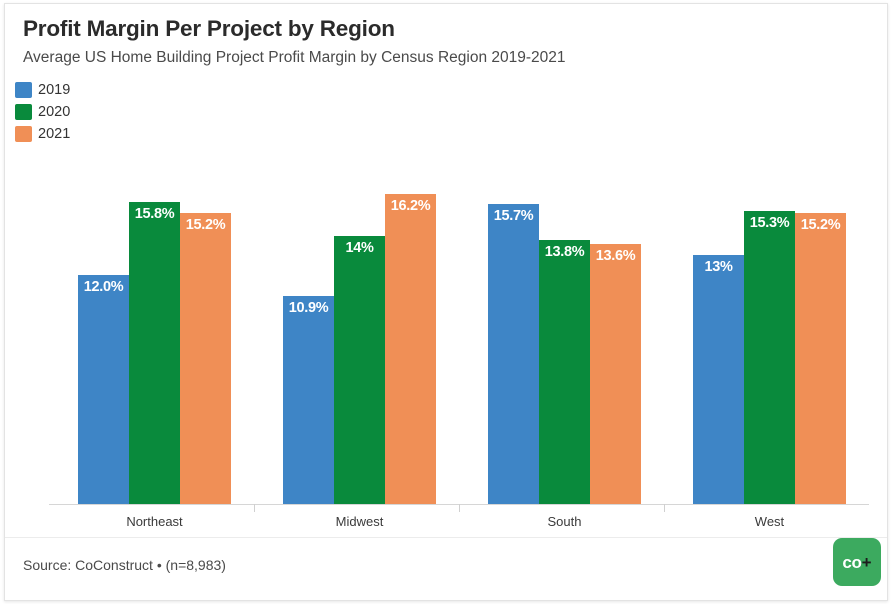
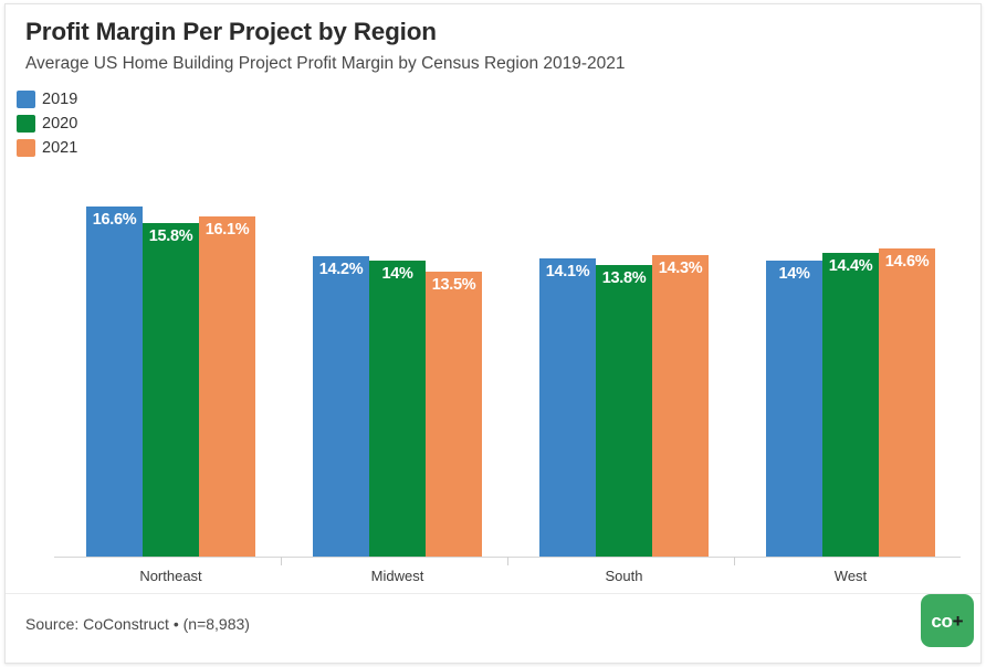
2019/Northeast: 12.0% -> 16.6%
2021/Northeast: 15.2% -> 16.1%
2019/Midwest: 10.9% -> 14.2%
2021/Midwest: 16.2% -> 13.5%
2019/South: 15.7% -> 14.1%
2021/South: 13.6% -> 14.3%
2019/West: 13% -> 14%
2020/West: 15.3% -> 14.4%
2021/West: 15.2% -> 14.6%
